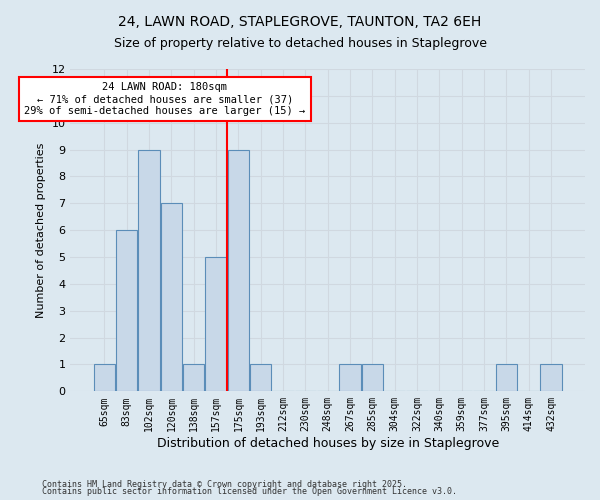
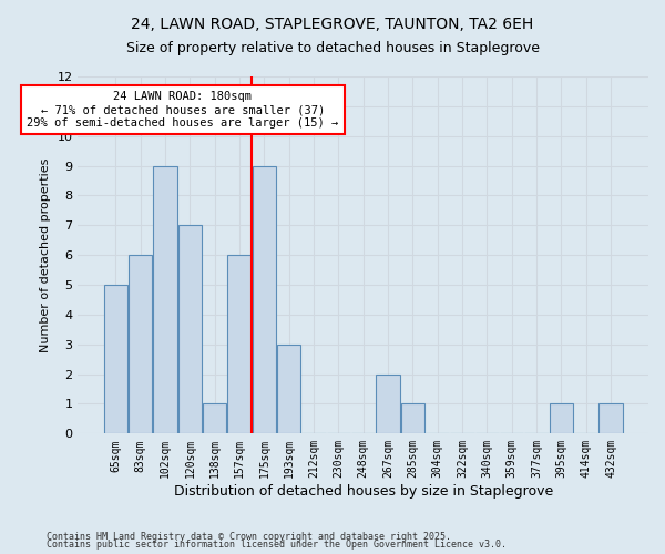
65sqm: 1 -> 5
157sqm: 5 -> 6
193sqm: 1 -> 3
267sqm: 1 -> 2
